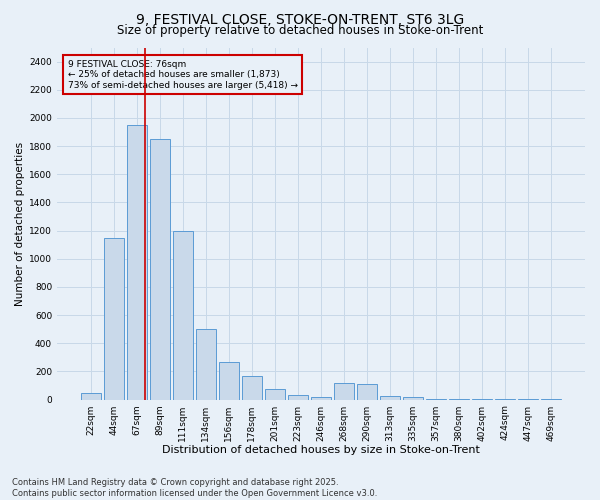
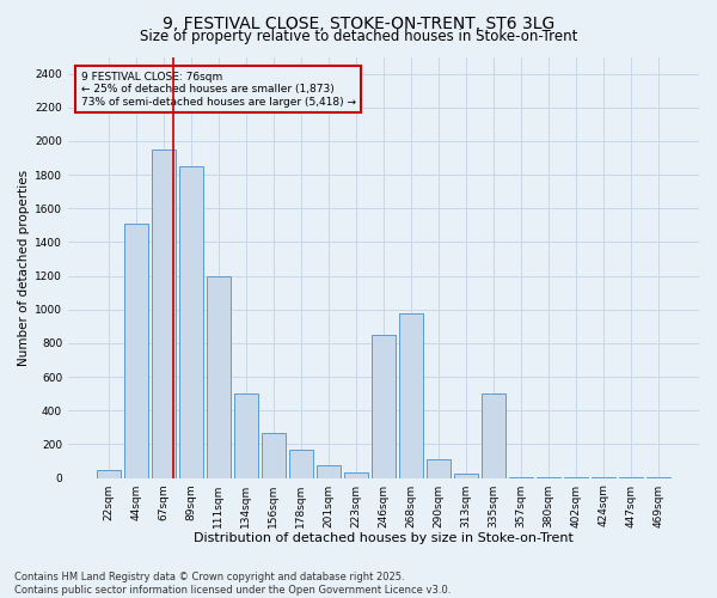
44sqm: 1150 -> 1510
246sqm: 20 -> 850
268sqm: 120 -> 980
335sqm: 20 -> 500
